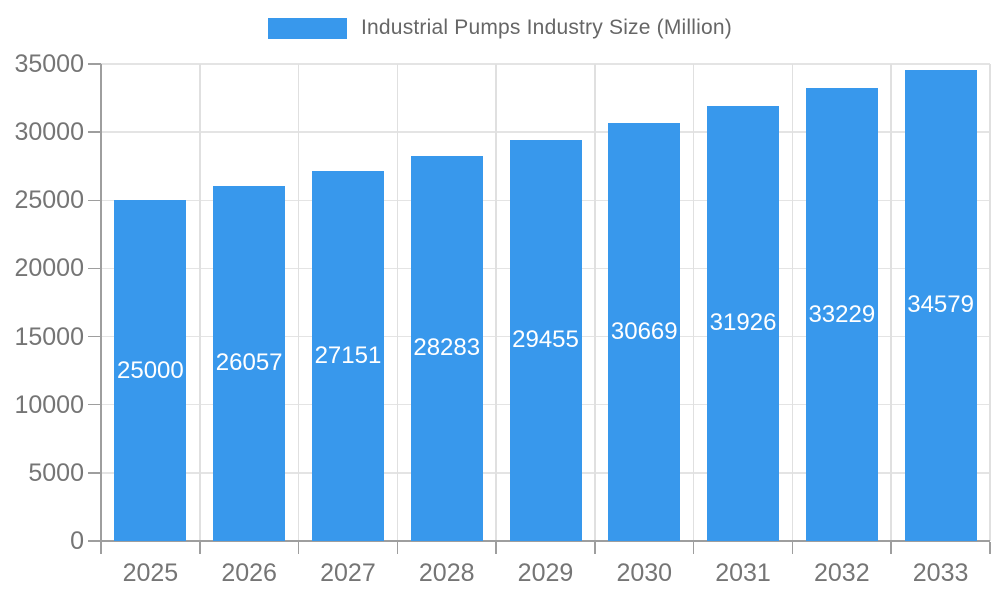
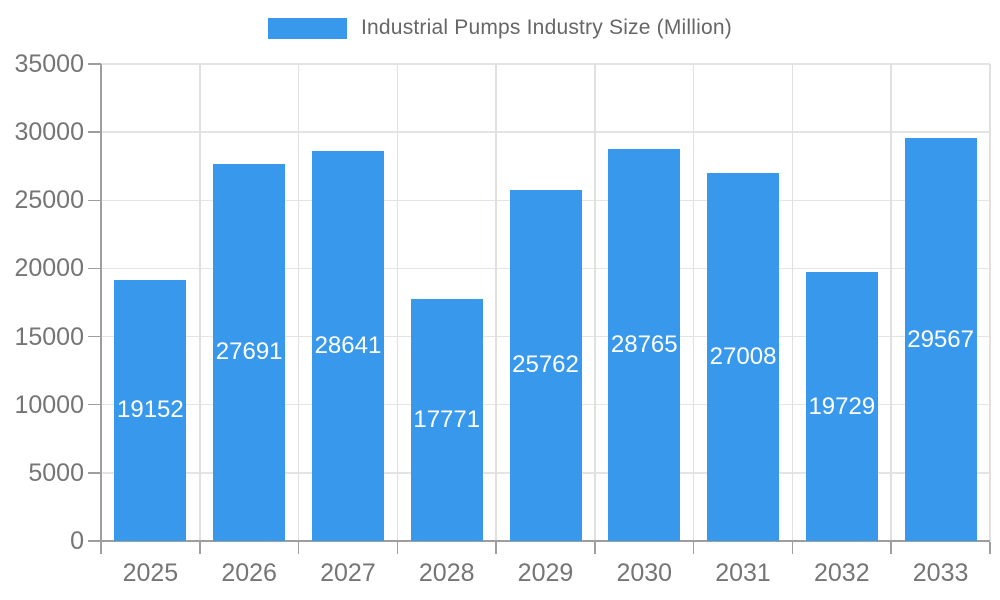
2025: 25000 -> 19152
2026: 26057 -> 27691
2027: 27151 -> 28641
2028: 28283 -> 17771
2029: 29455 -> 25762
2030: 30669 -> 28765
2031: 31926 -> 27008
2032: 33229 -> 19729
2033: 34579 -> 29567
